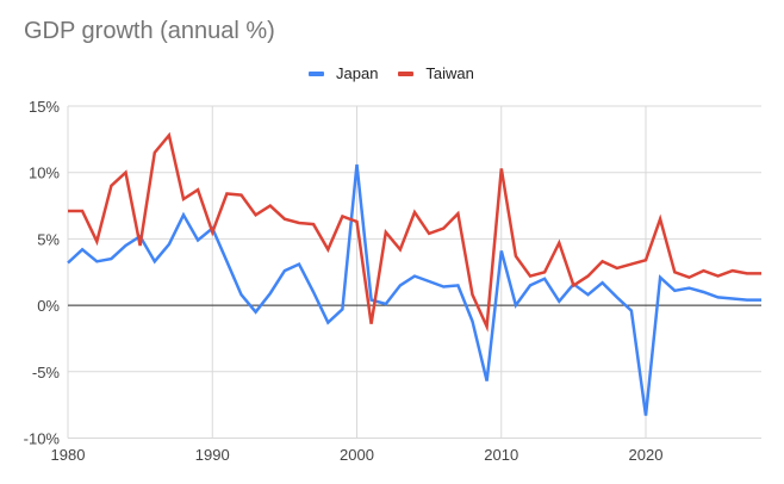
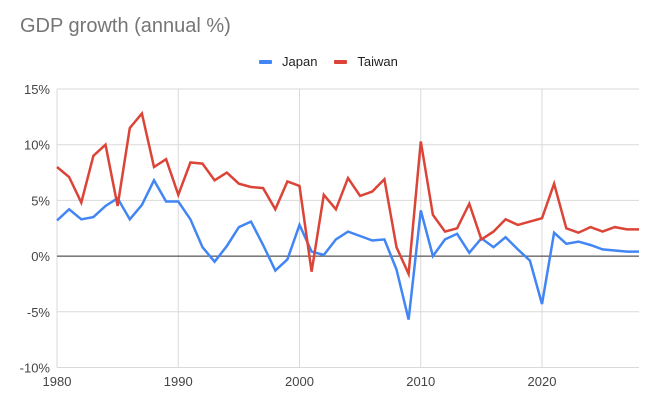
Taiwan/1980: 7.1% -> 8.0%
Japan/1990: 5.8% -> 4.9%
Japan/2000: 10.6% -> 2.8%
Japan/2020: -8.3% -> -4.3%
